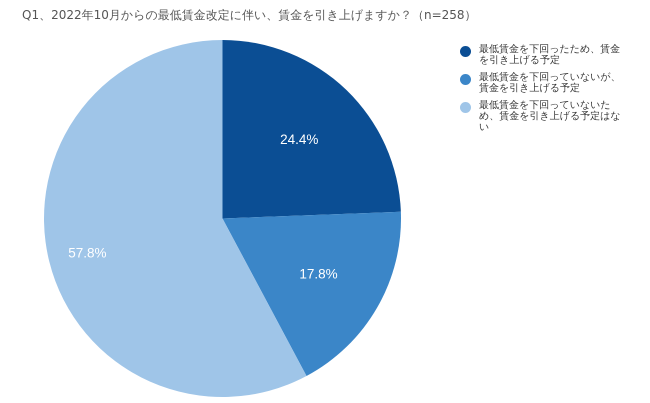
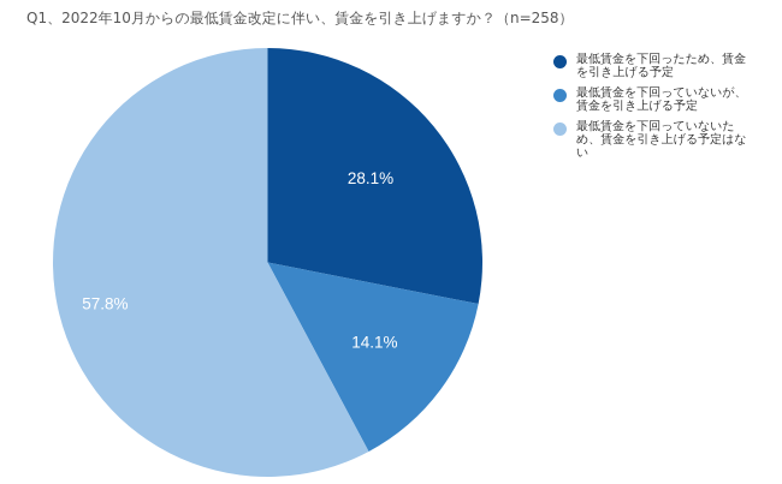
最低賃金を下回ったため、賃金を引き上げる予定: 24.4% -> 28.1%
最低賃金を下回っていないが、賃金を引き上げる予定: 17.8% -> 14.1%
